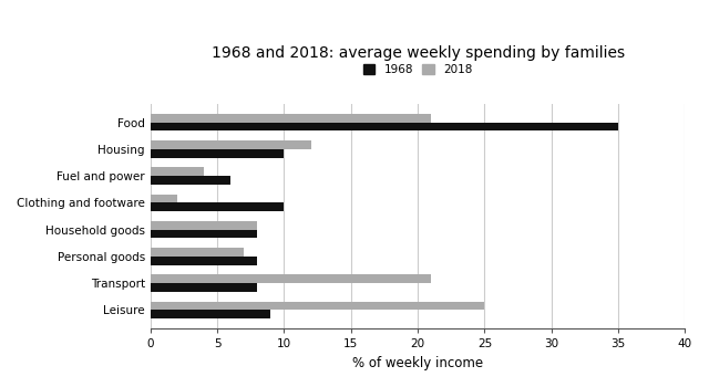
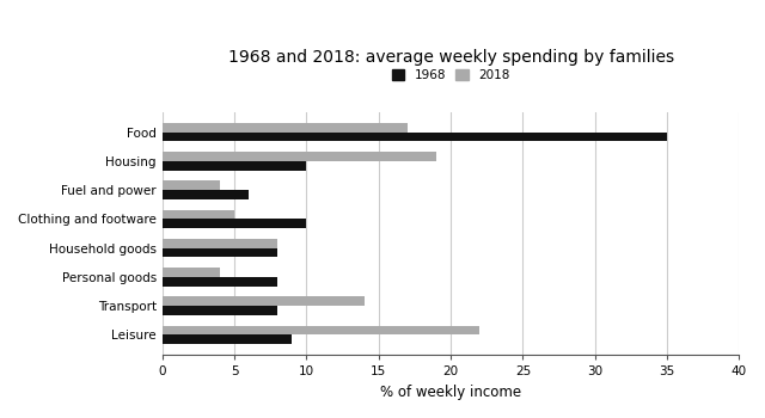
2018/Food: 21 -> 17
2018/Housing: 12 -> 19
2018/Clothing and footware: 2 -> 5
2018/Personal goods: 7 -> 4
2018/Transport: 21 -> 14
2018/Leisure: 25 -> 22
